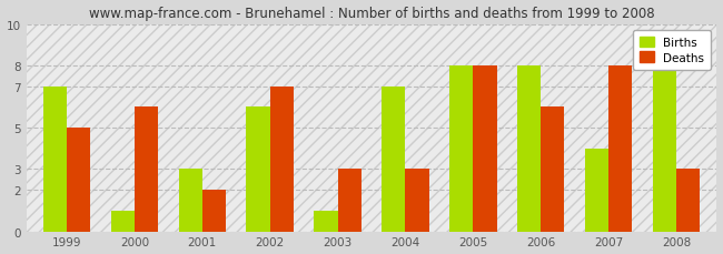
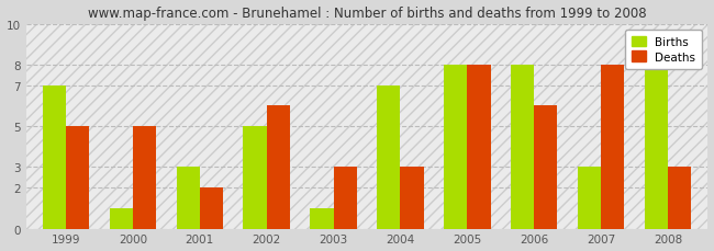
Deaths/2000: 6 -> 5
Births/2002: 6 -> 5
Deaths/2002: 7 -> 6
Births/2007: 4 -> 3
